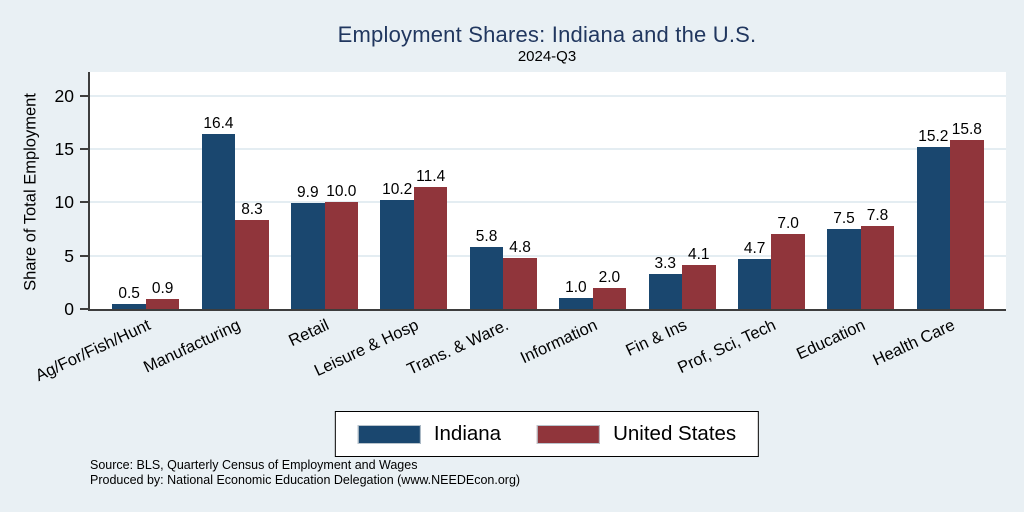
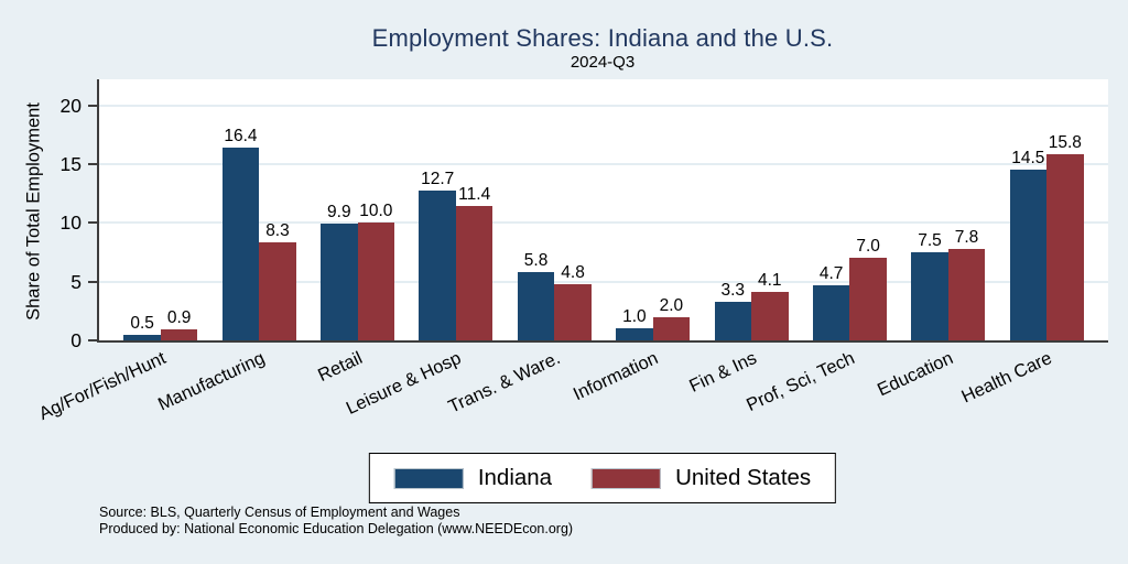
Indiana/Leisure & Hosp: 10.2 -> 12.7
Indiana/Health Care: 15.2 -> 14.5
